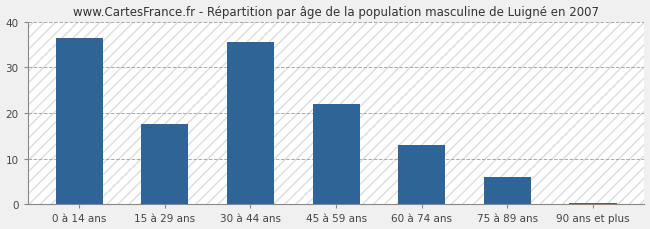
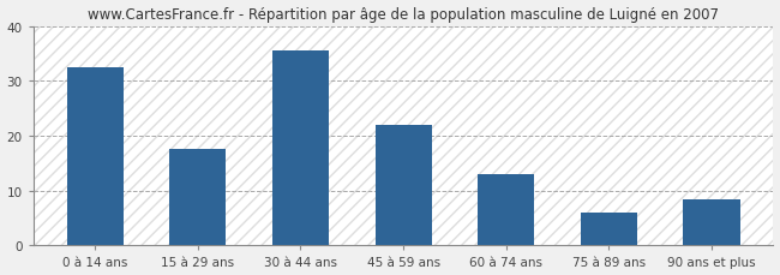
0 à 14 ans: 36.5 -> 32.5
90 ans et plus: 0.4 -> 8.5
